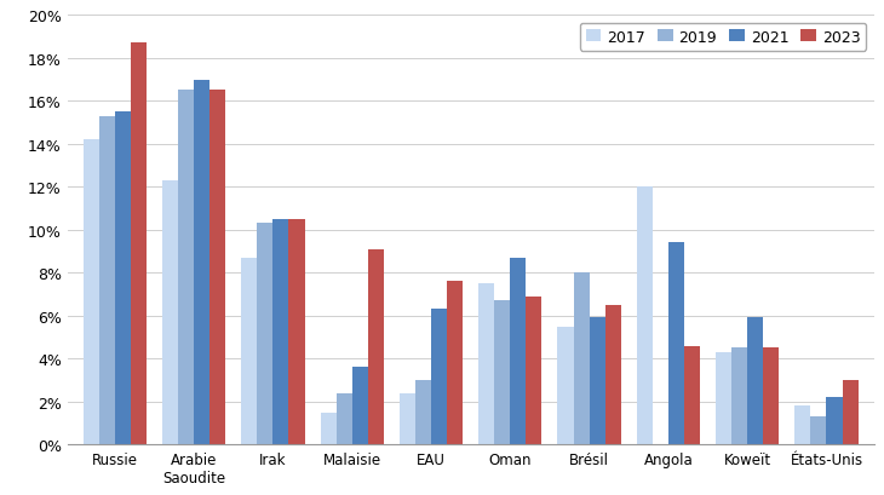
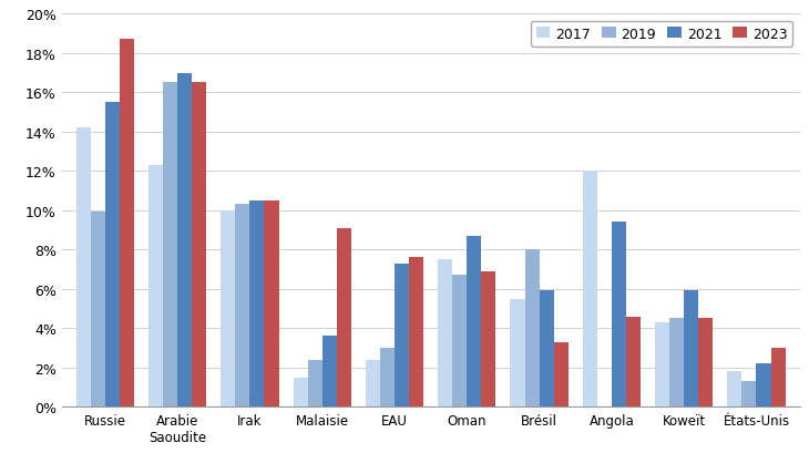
2019/Russie: 15.3% -> 9.9%
2017/Irak: 8.7% -> 10.0%
2021/EAU: 6.3% -> 7.3%
2023/Brésil: 6.5% -> 3.3%
